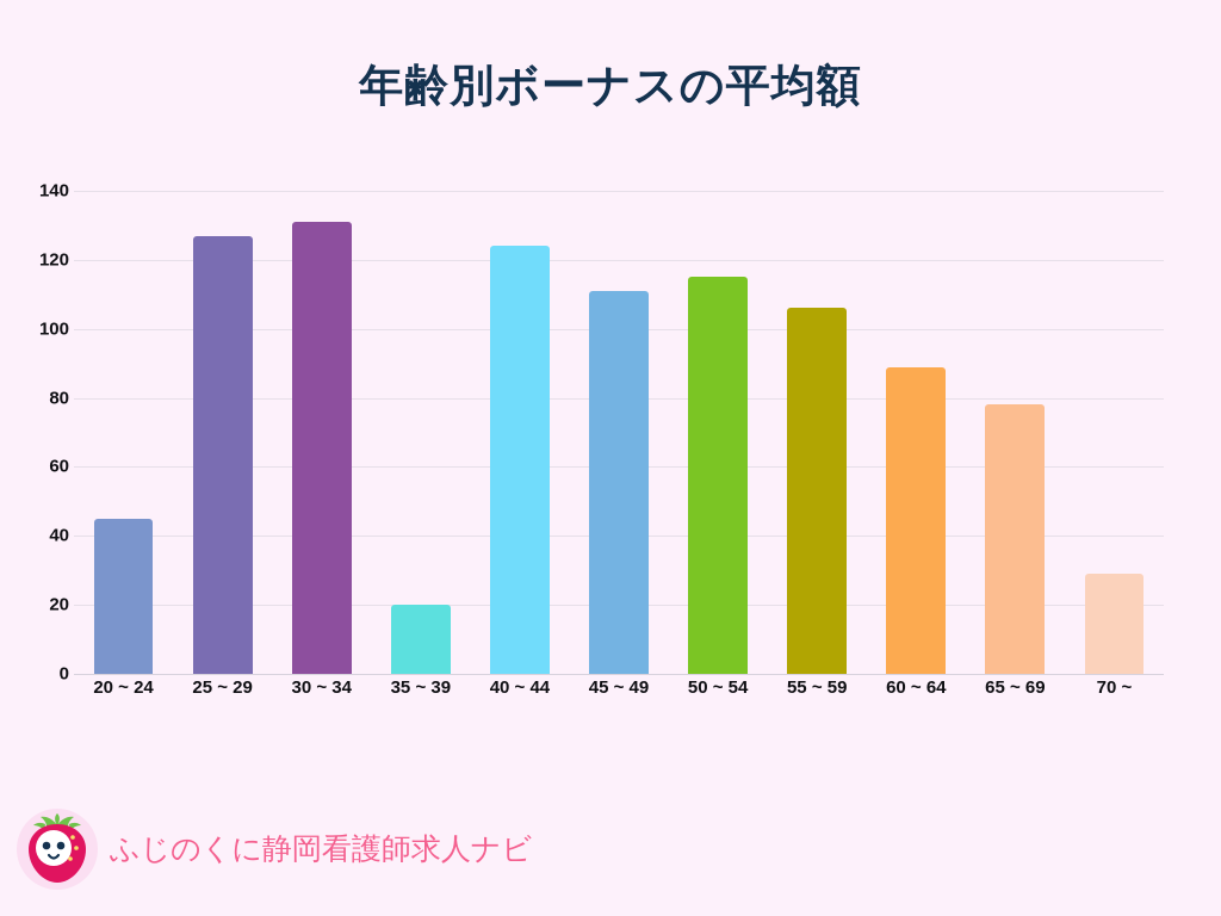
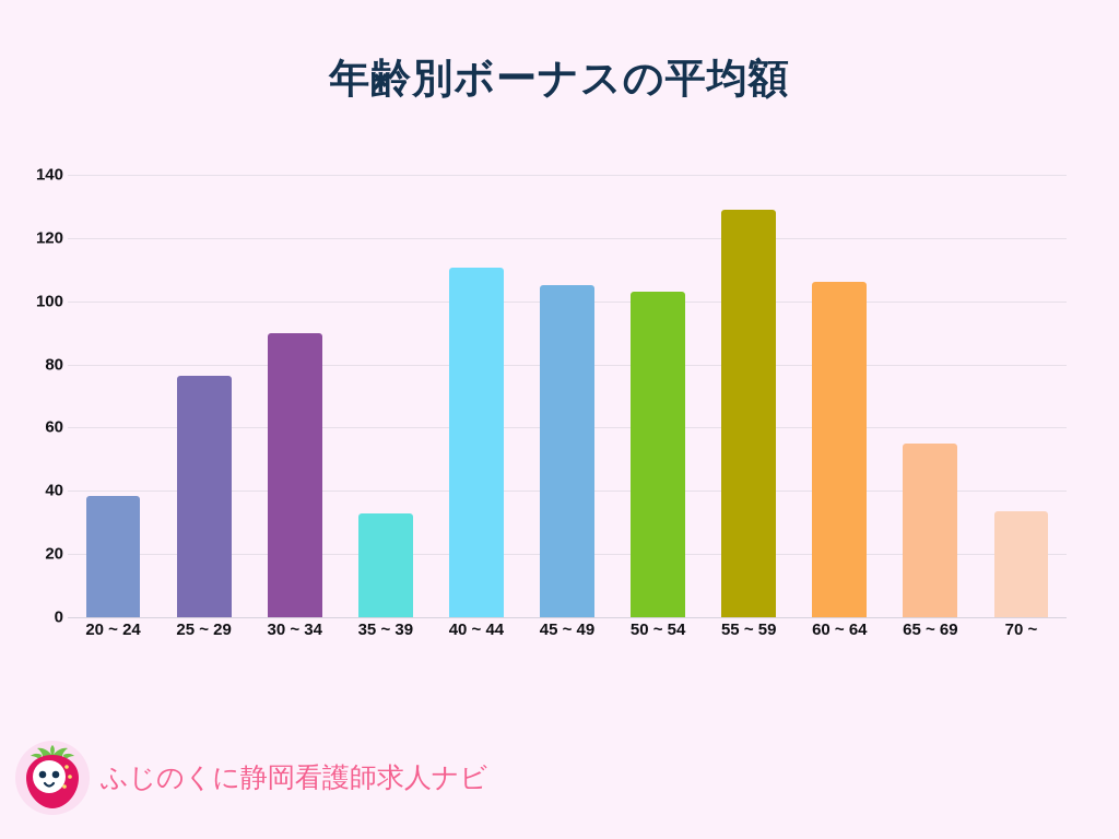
20 ~ 24: 45 -> 38
25 ~ 29: 127 -> 76
30 ~ 34: 131 -> 90
35 ~ 39: 20 -> 33
40 ~ 44: 124 -> 110
45 ~ 49: 111 -> 105
50 ~ 54: 115 -> 103
55 ~ 59: 106 -> 129
60 ~ 64: 89 -> 106
65 ~ 69: 78 -> 55
70 ~: 29 -> 34
